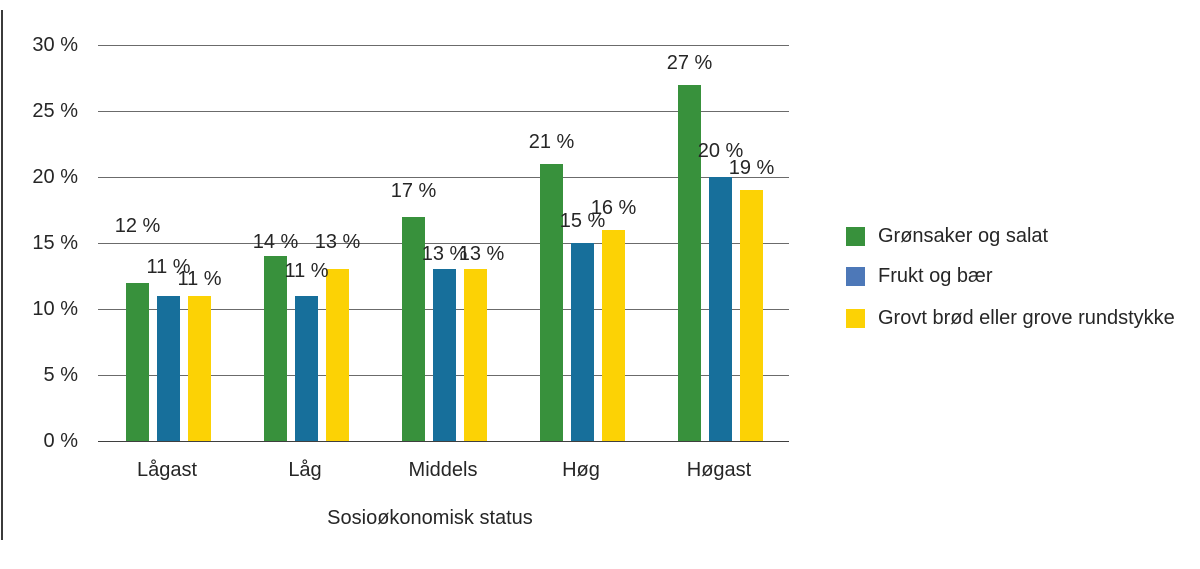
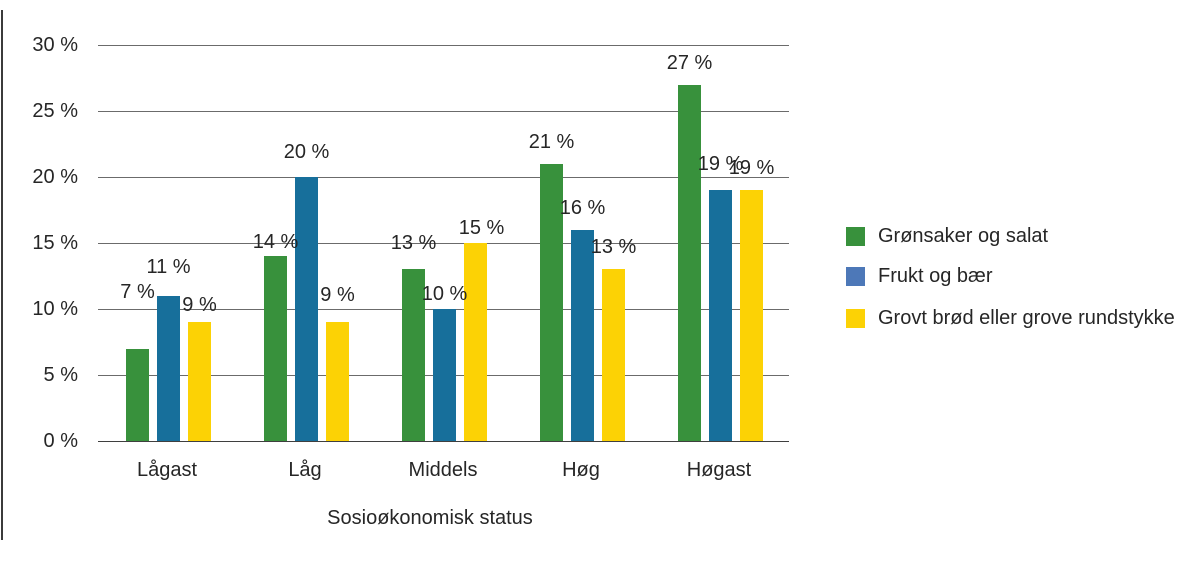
Grønsaker og salat/Lågast: 12 -> 7
Grovt brød eller grove rundstykke/Lågast: 11 -> 9
Frukt og bær/Låg: 11 -> 20
Grovt brød eller grove rundstykke/Låg: 13 -> 9
Grønsaker og salat/Middels: 17 -> 13
Frukt og bær/Middels: 13 -> 10
Grovt brød eller grove rundstykke/Middels: 13 -> 15
Frukt og bær/Høg: 15 -> 16
Grovt brød eller grove rundstykke/Høg: 16 -> 13
Frukt og bær/Høgast: 20 -> 19
